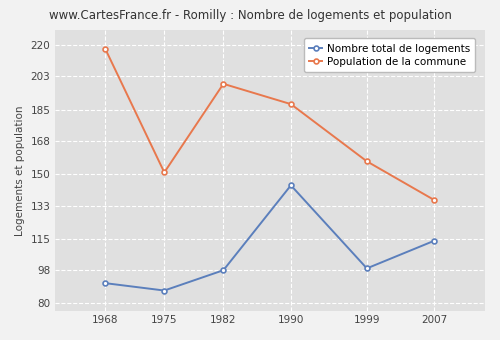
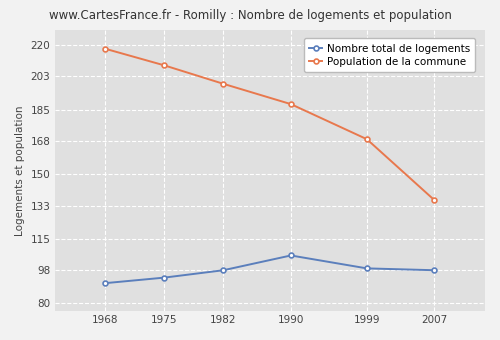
Nombre total de logements/1975: 87 -> 94
Population de la commune/1975: 151 -> 209
Nombre total de logements/1990: 144 -> 106
Population de la commune/1999: 157 -> 169
Nombre total de logements/2007: 114 -> 98
